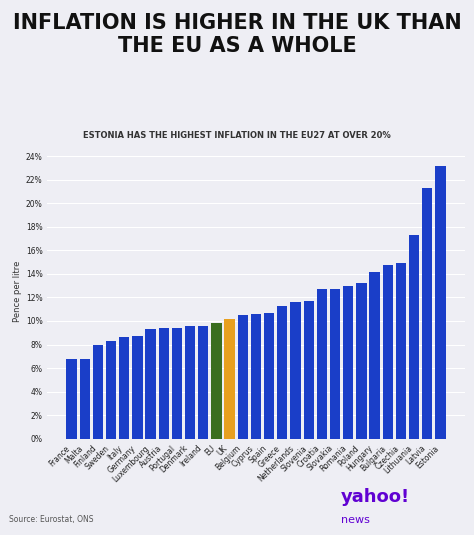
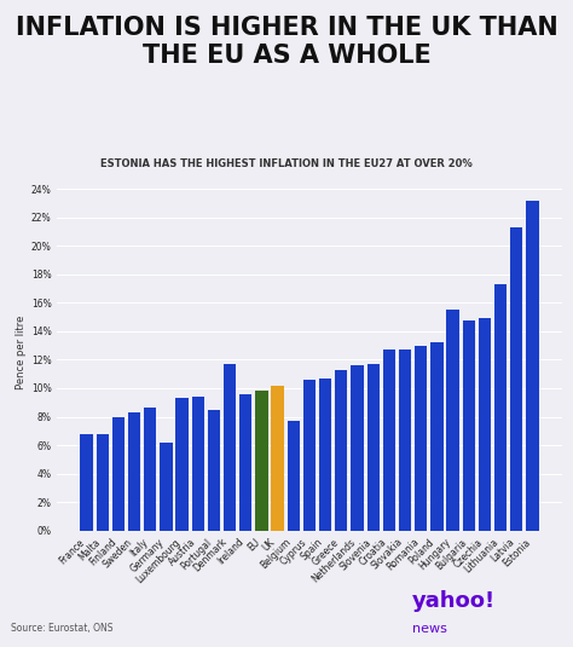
Germany: 8.7% -> 6.2%
Portugal: 9.4% -> 8.5%
Denmark: 9.6% -> 11.7%
Belgium: 10.5% -> 7.7%
Hungary: 14.2% -> 15.5%
